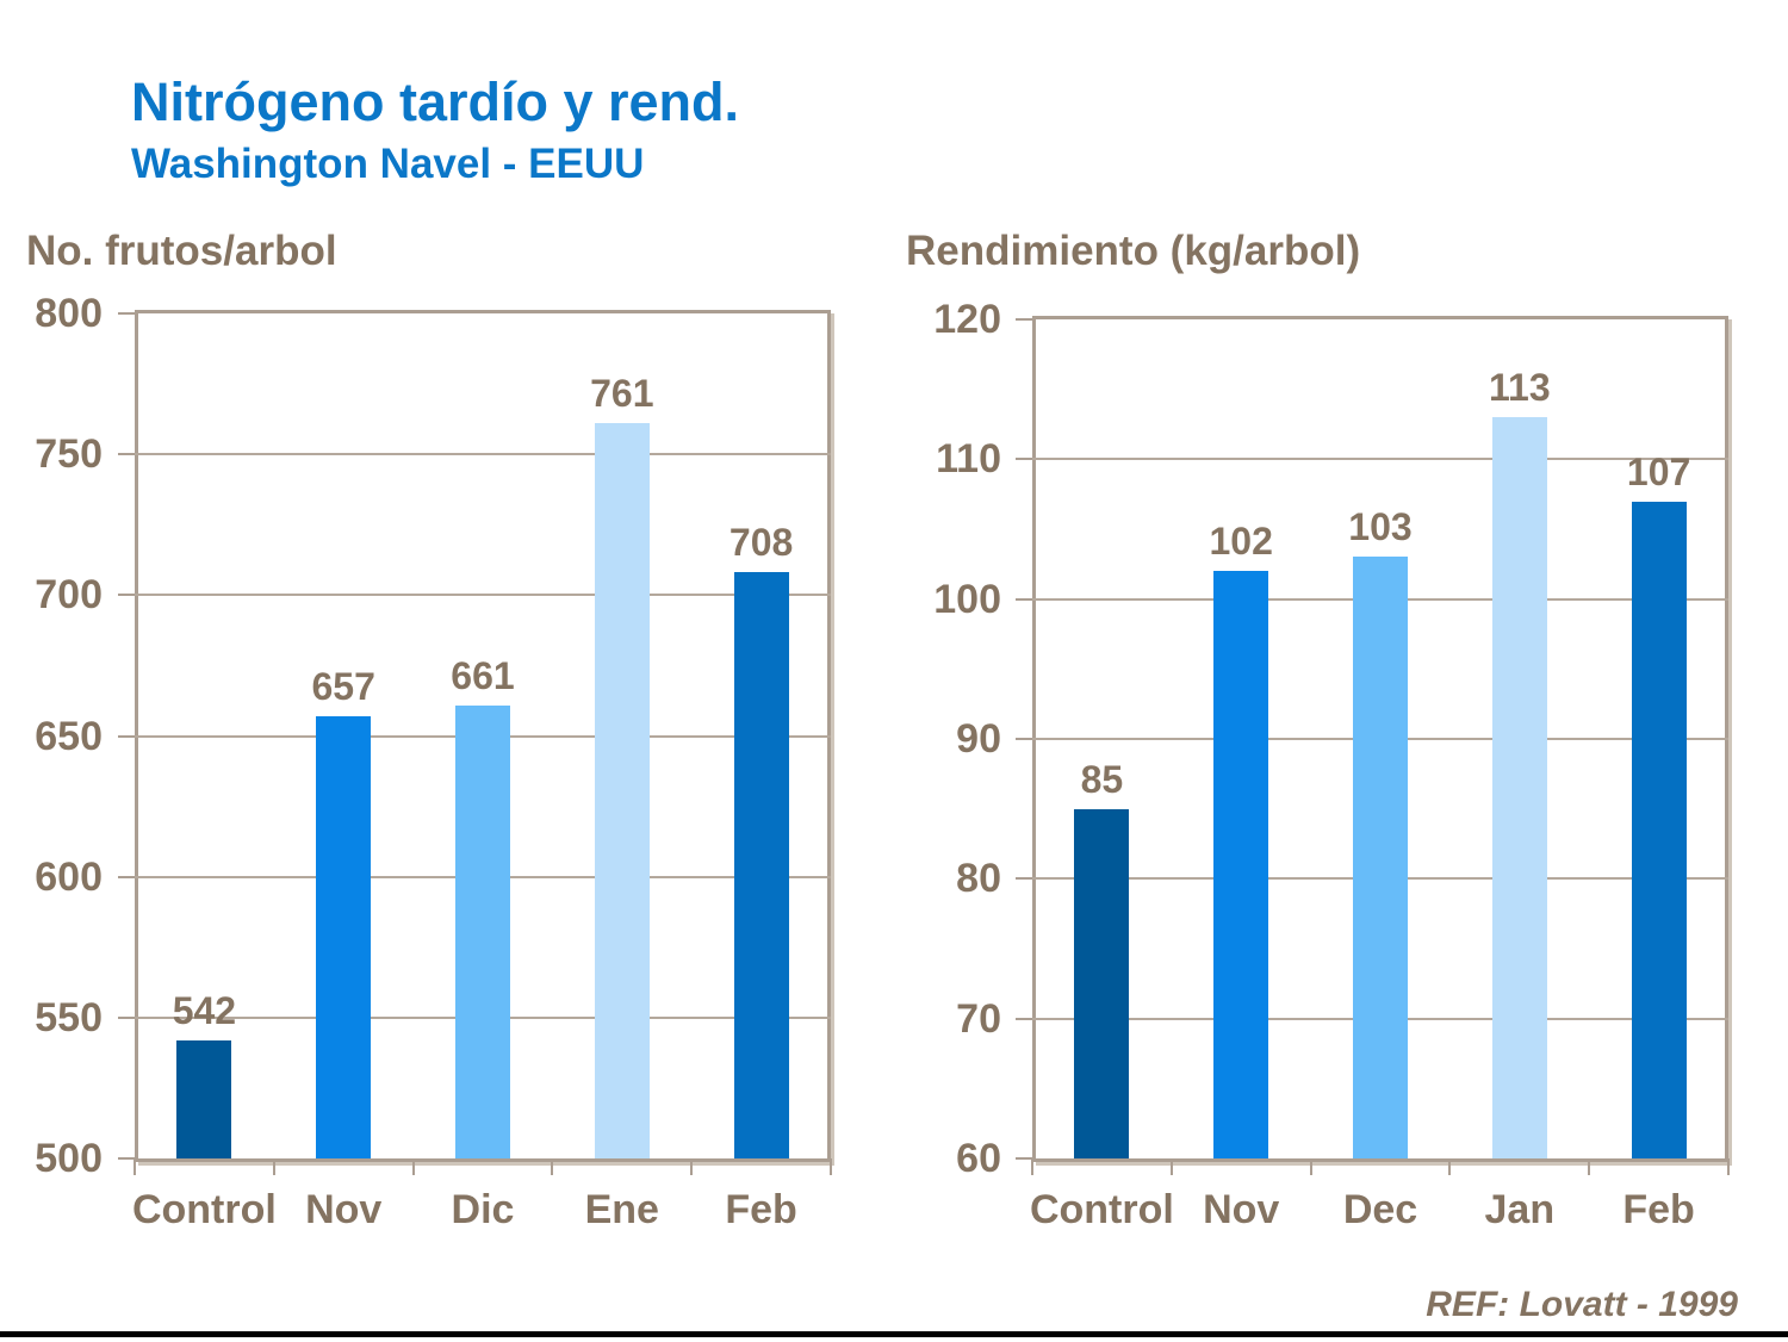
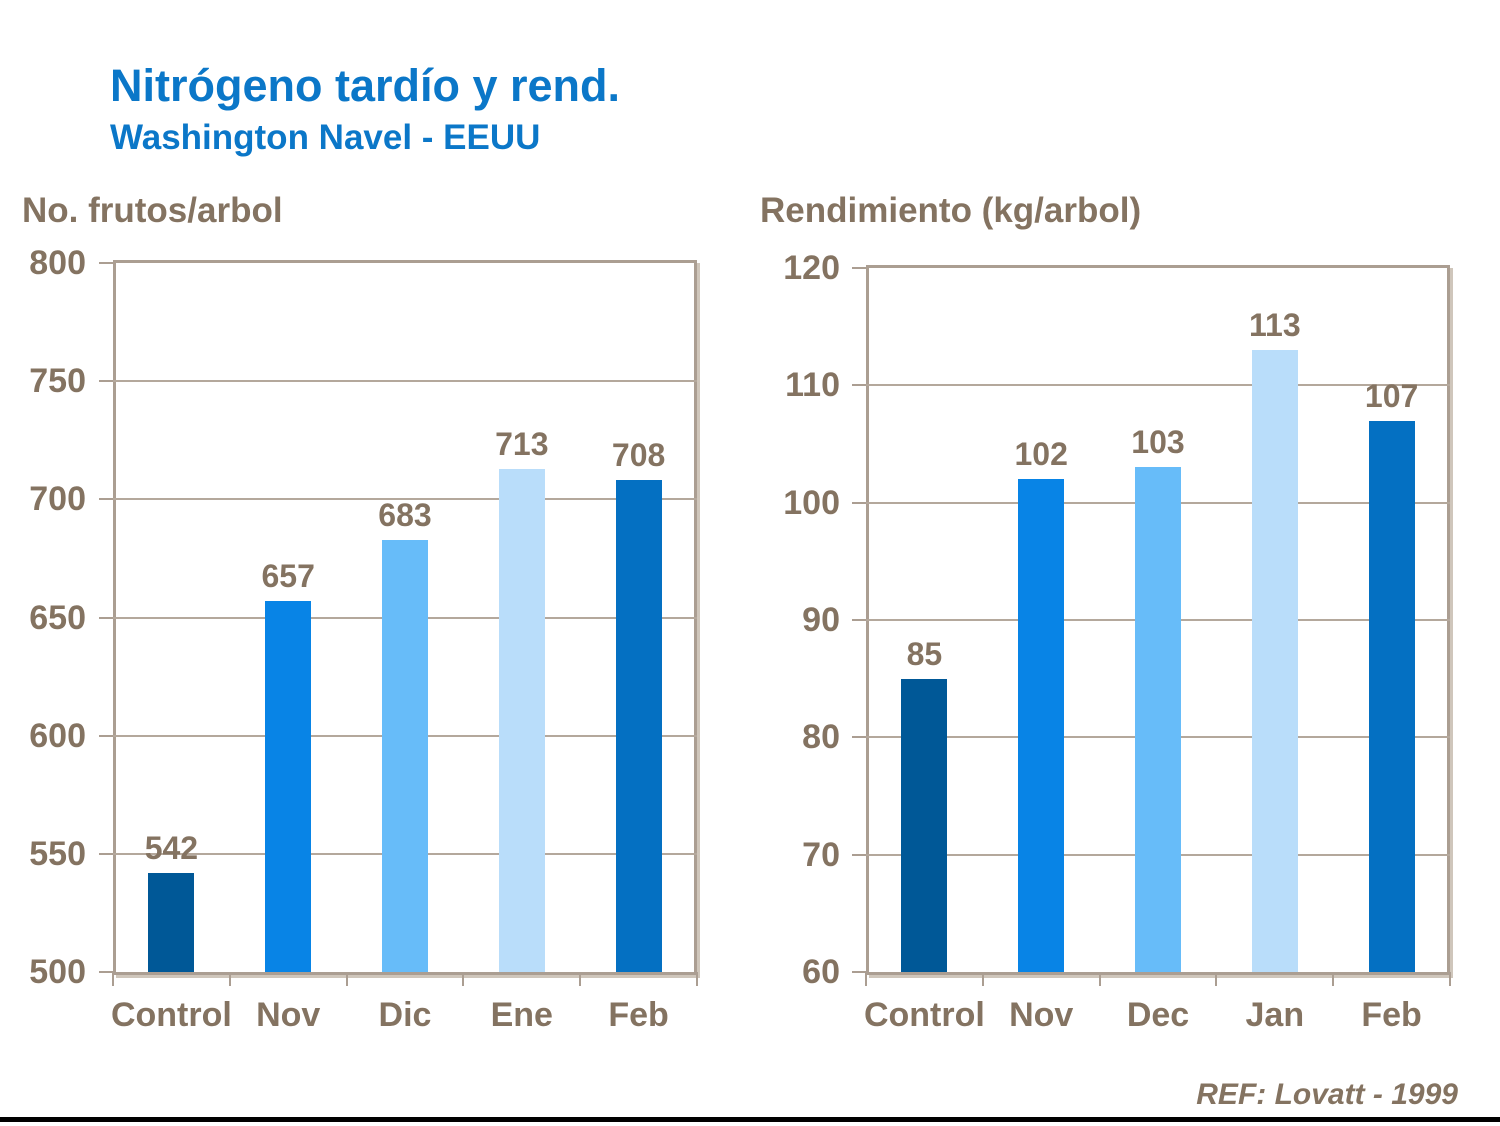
No. frutos/arbol/Dic: 661 -> 683
No. frutos/arbol/Ene: 761 -> 713
